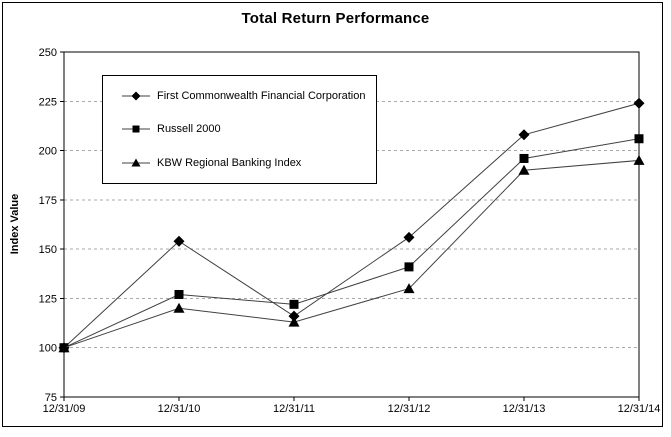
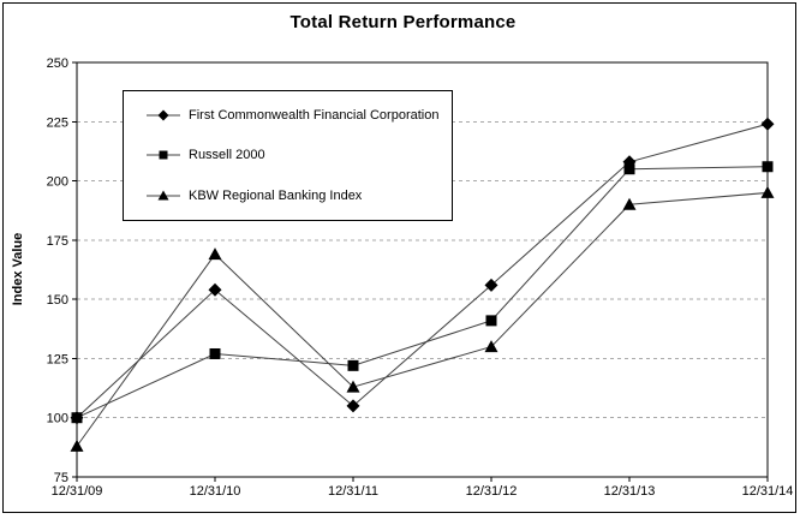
KBW Regional Banking Index/12/31/09: 100 -> 88
KBW Regional Banking Index/12/31/10: 120 -> 169
First Commonwealth Financial Corporation/12/31/11: 116 -> 105
Russell 2000/12/31/13: 196 -> 205
